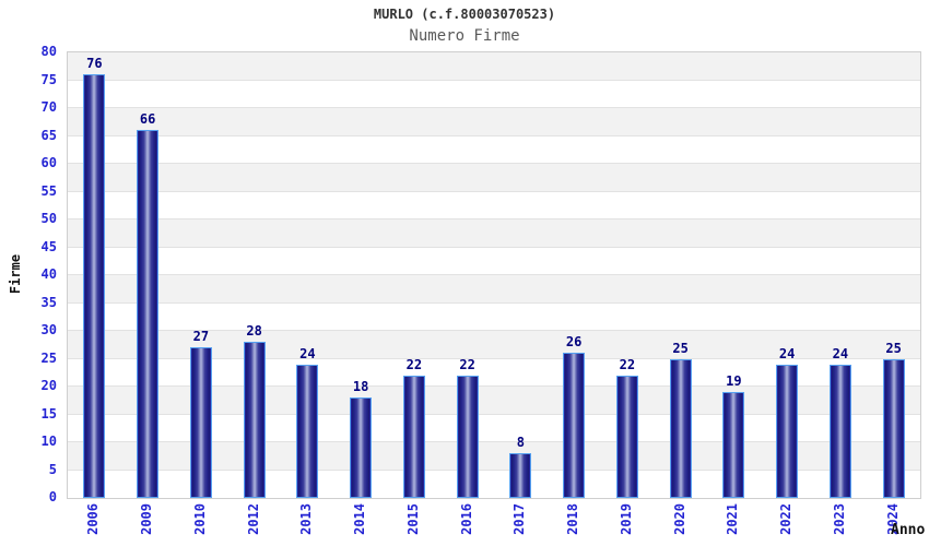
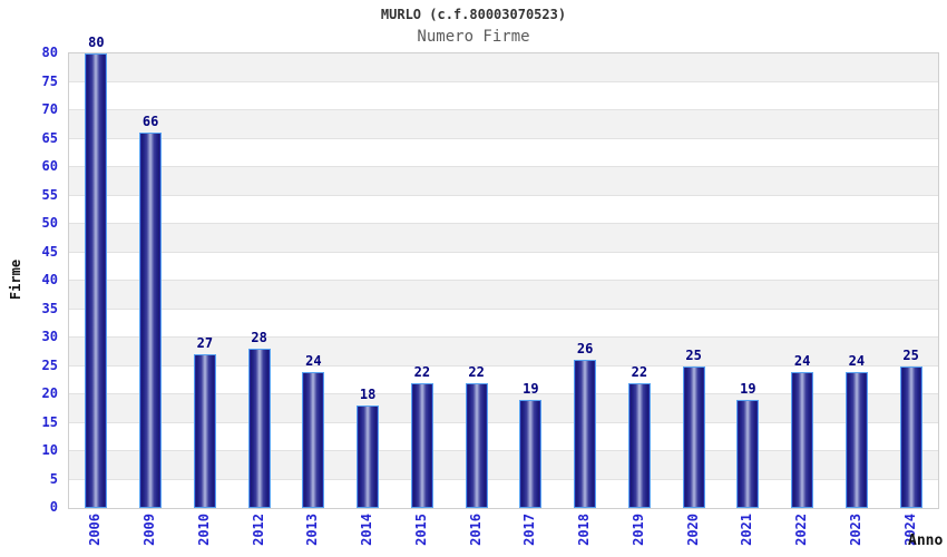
2006: 76 -> 80
2017: 8 -> 19
